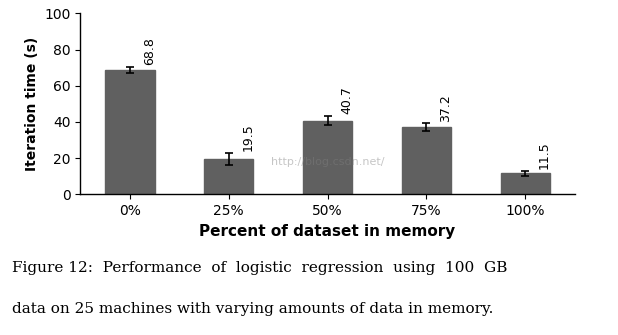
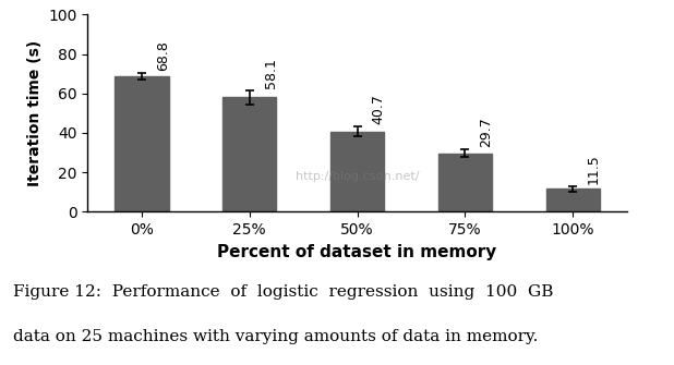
25%: 19.5 -> 58.1
75%: 37.2 -> 29.7
